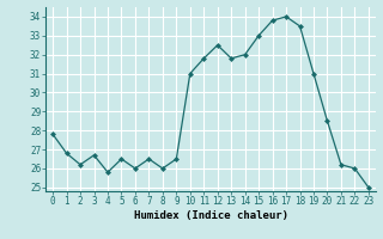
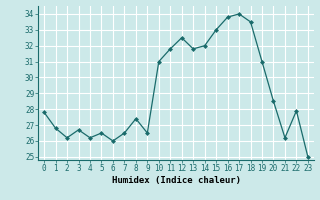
4: 25.8 -> 26.2
8: 26.0 -> 27.4
22: 26.0 -> 27.9
